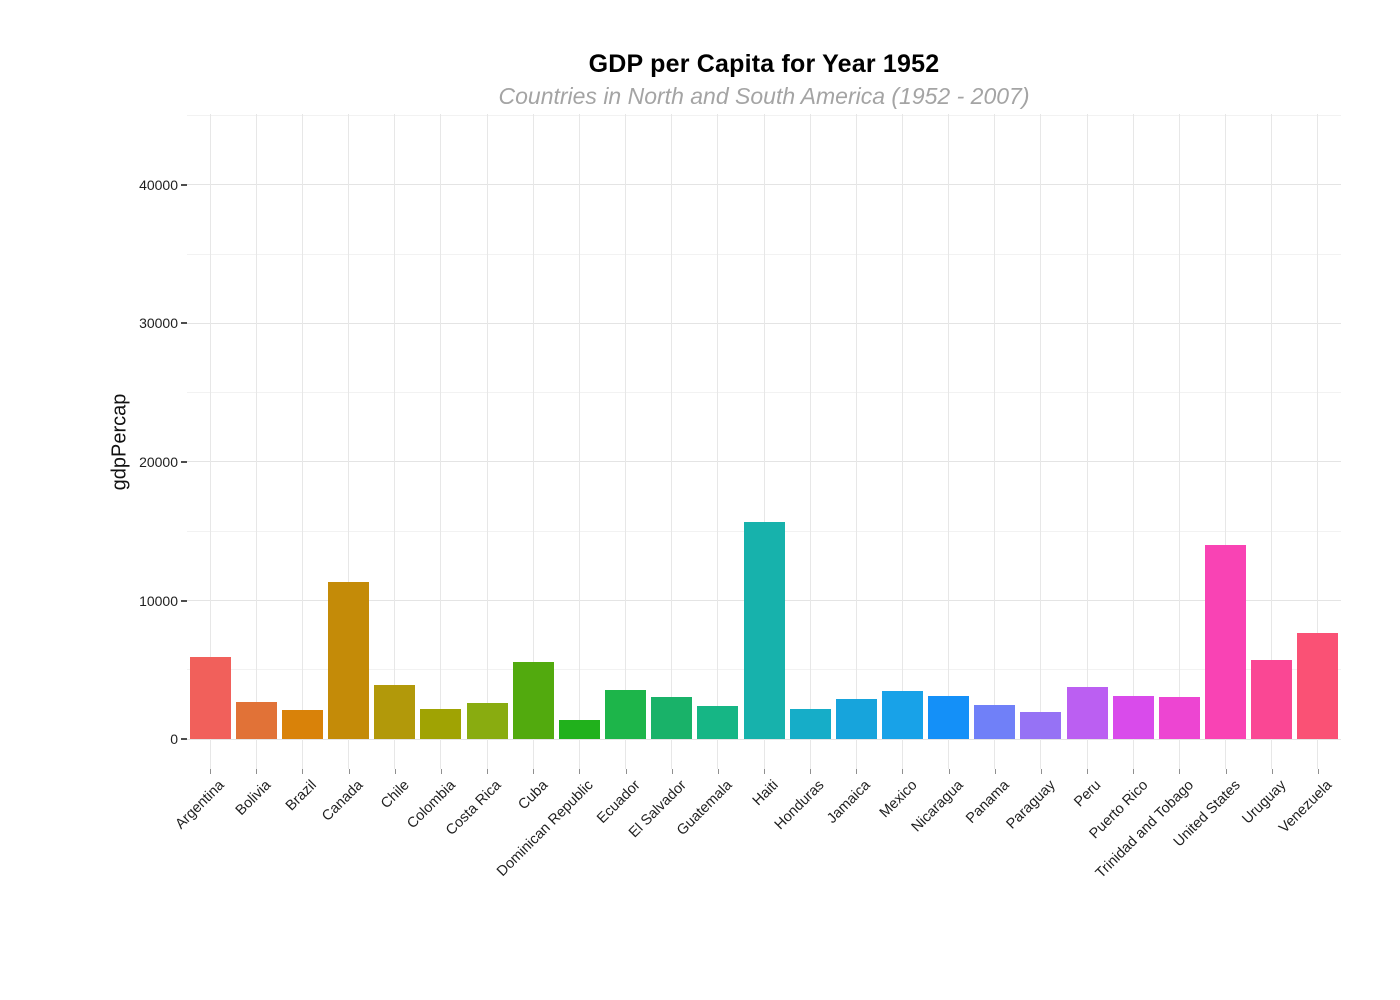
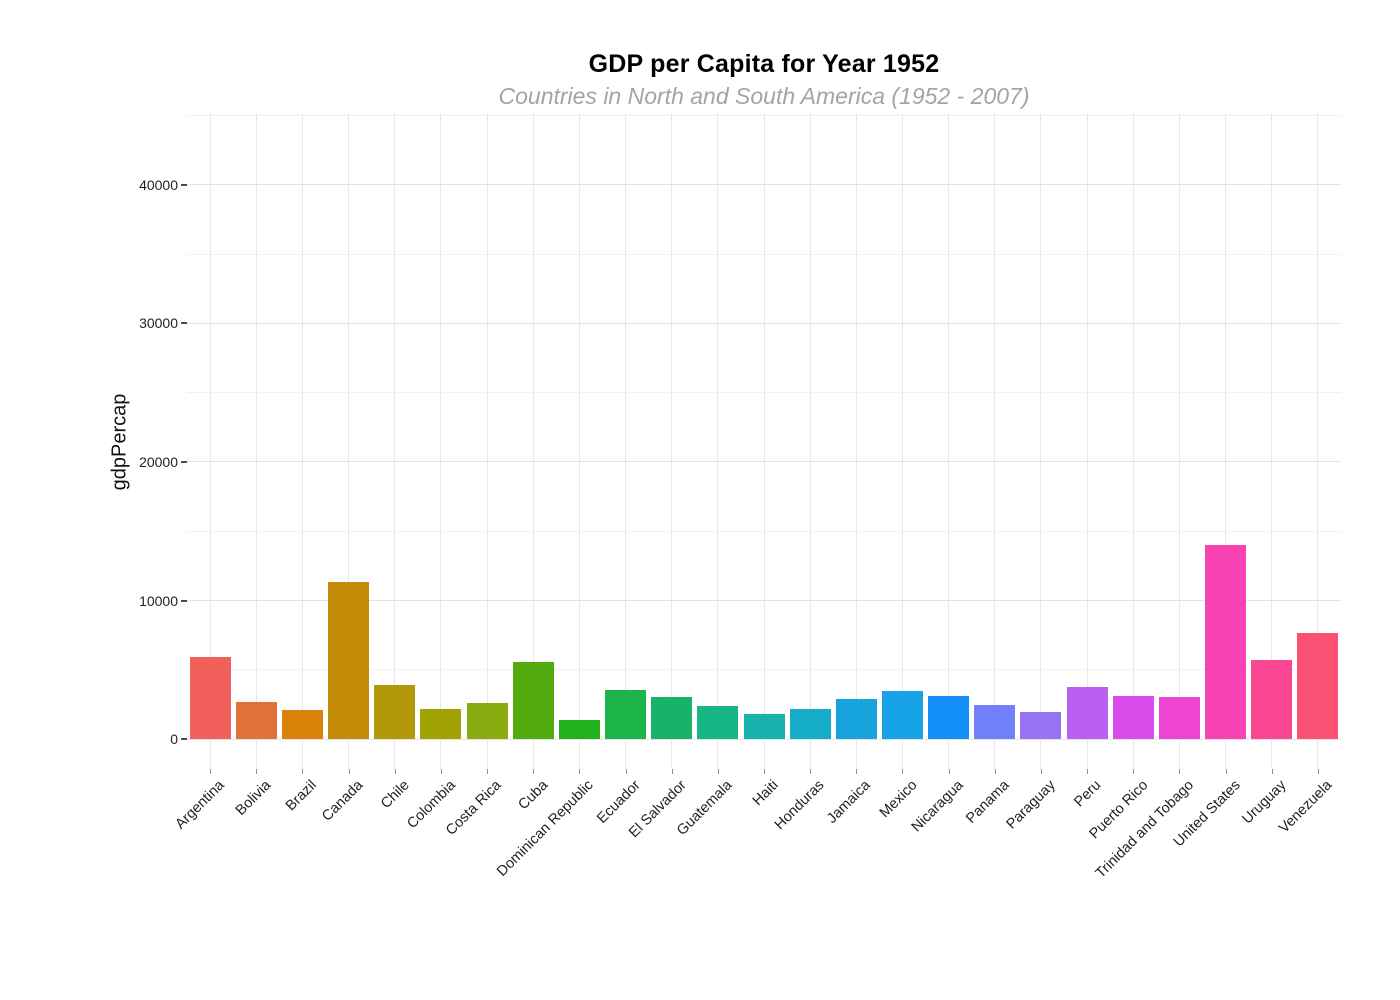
Haiti: 15700 -> 1800
